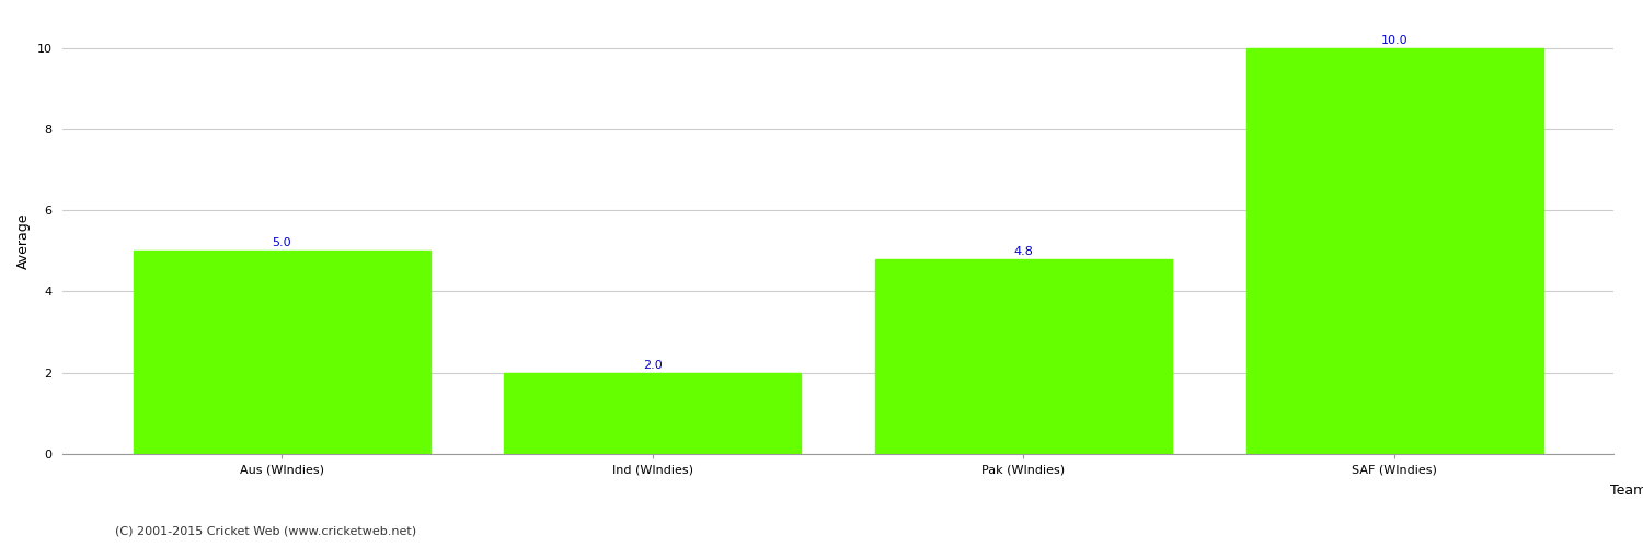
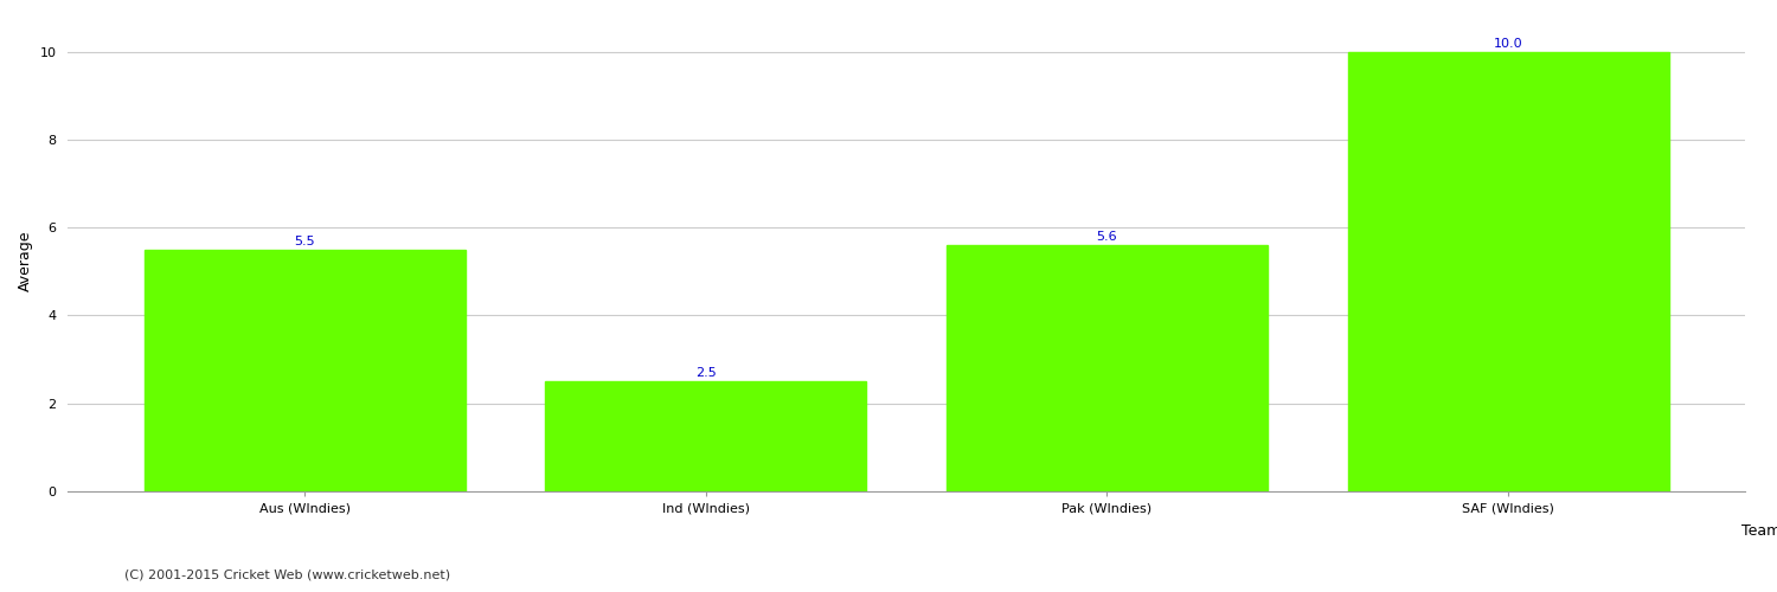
Aus (WIndies): 5.0 -> 5.5
Ind (WIndies): 2.0 -> 2.5
Pak (WIndies): 4.8 -> 5.6
